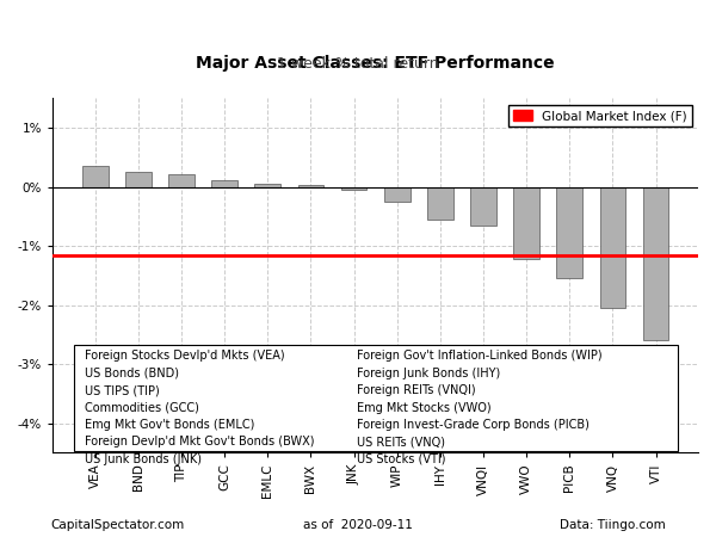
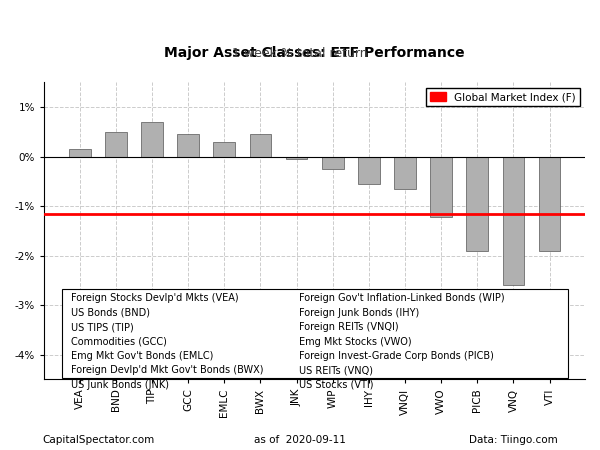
VEA: 0.35% -> 0.15%
BND: 0.25% -> 0.50%
TIP: 0.22% -> 0.70%
GCC: 0.12% -> 0.45%
EMLC: 0.05% -> 0.30%
BWX: 0.03% -> 0.45%
PICB: -1.55% -> -1.90%
VNQ: -2.05% -> -2.60%
VTI: -2.60% -> -1.90%
